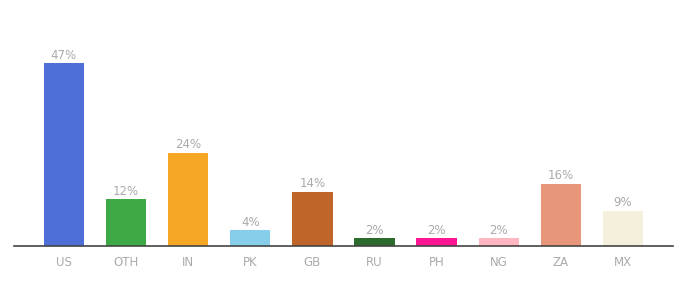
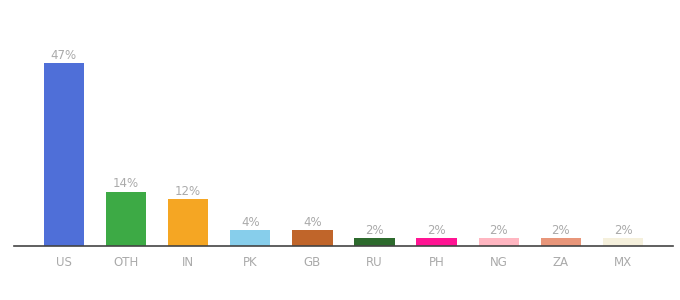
OTH: 12% -> 14%
IN: 24% -> 12%
GB: 14% -> 4%
ZA: 16% -> 2%
MX: 9% -> 2%
